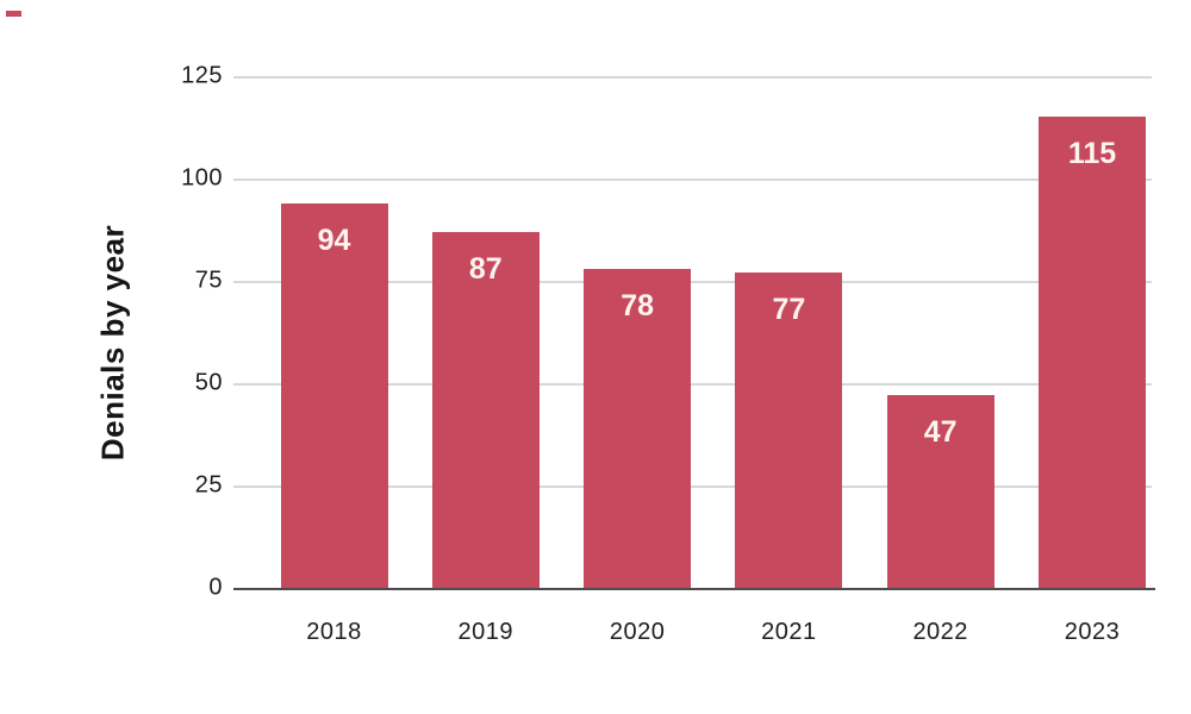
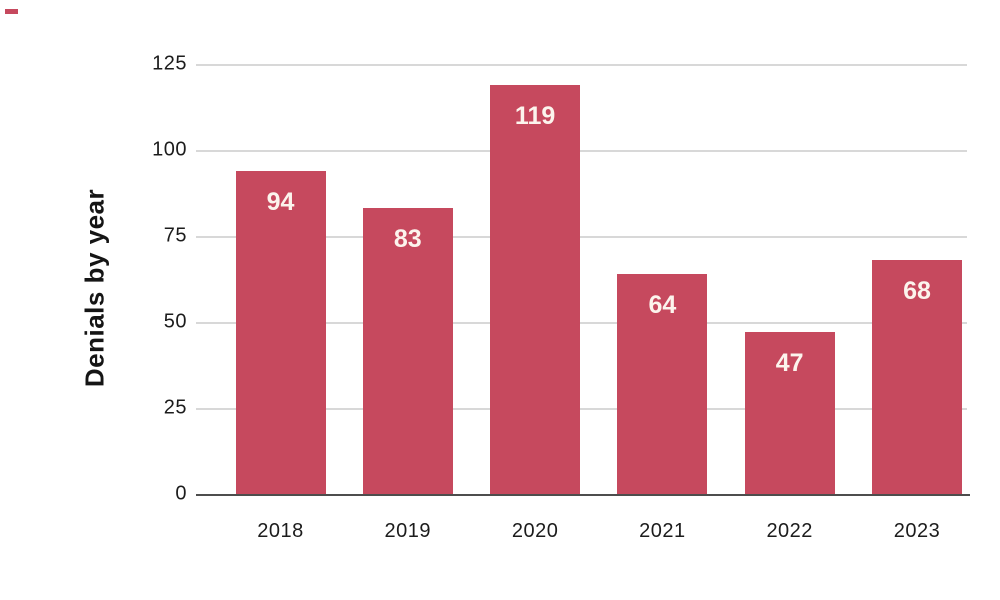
2019: 87 -> 83
2020: 78 -> 119
2021: 77 -> 64
2023: 115 -> 68
